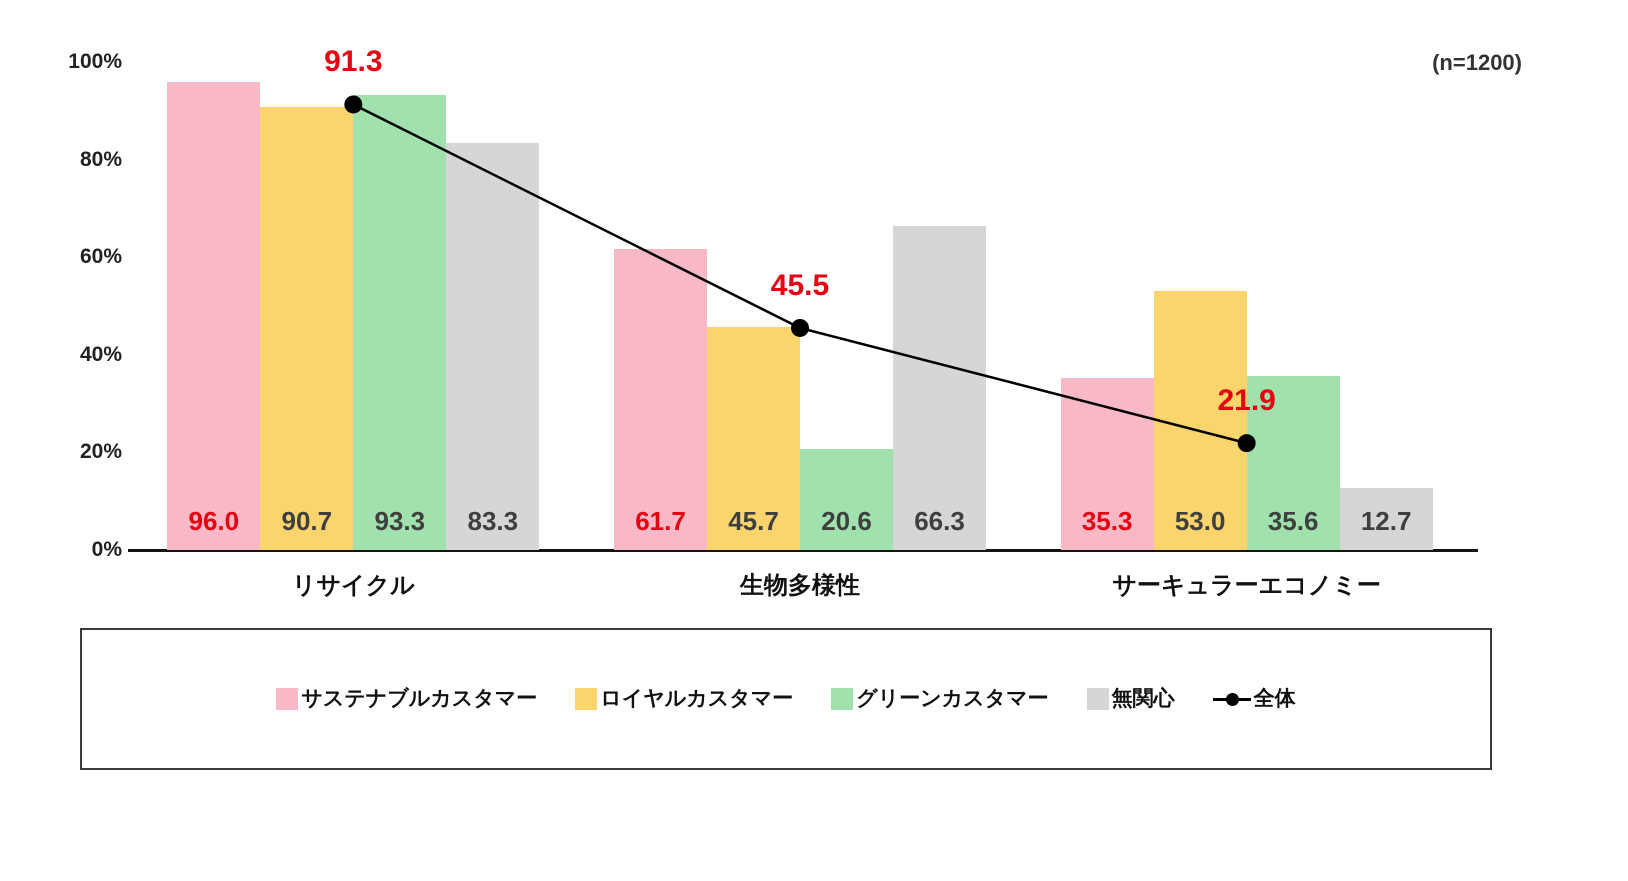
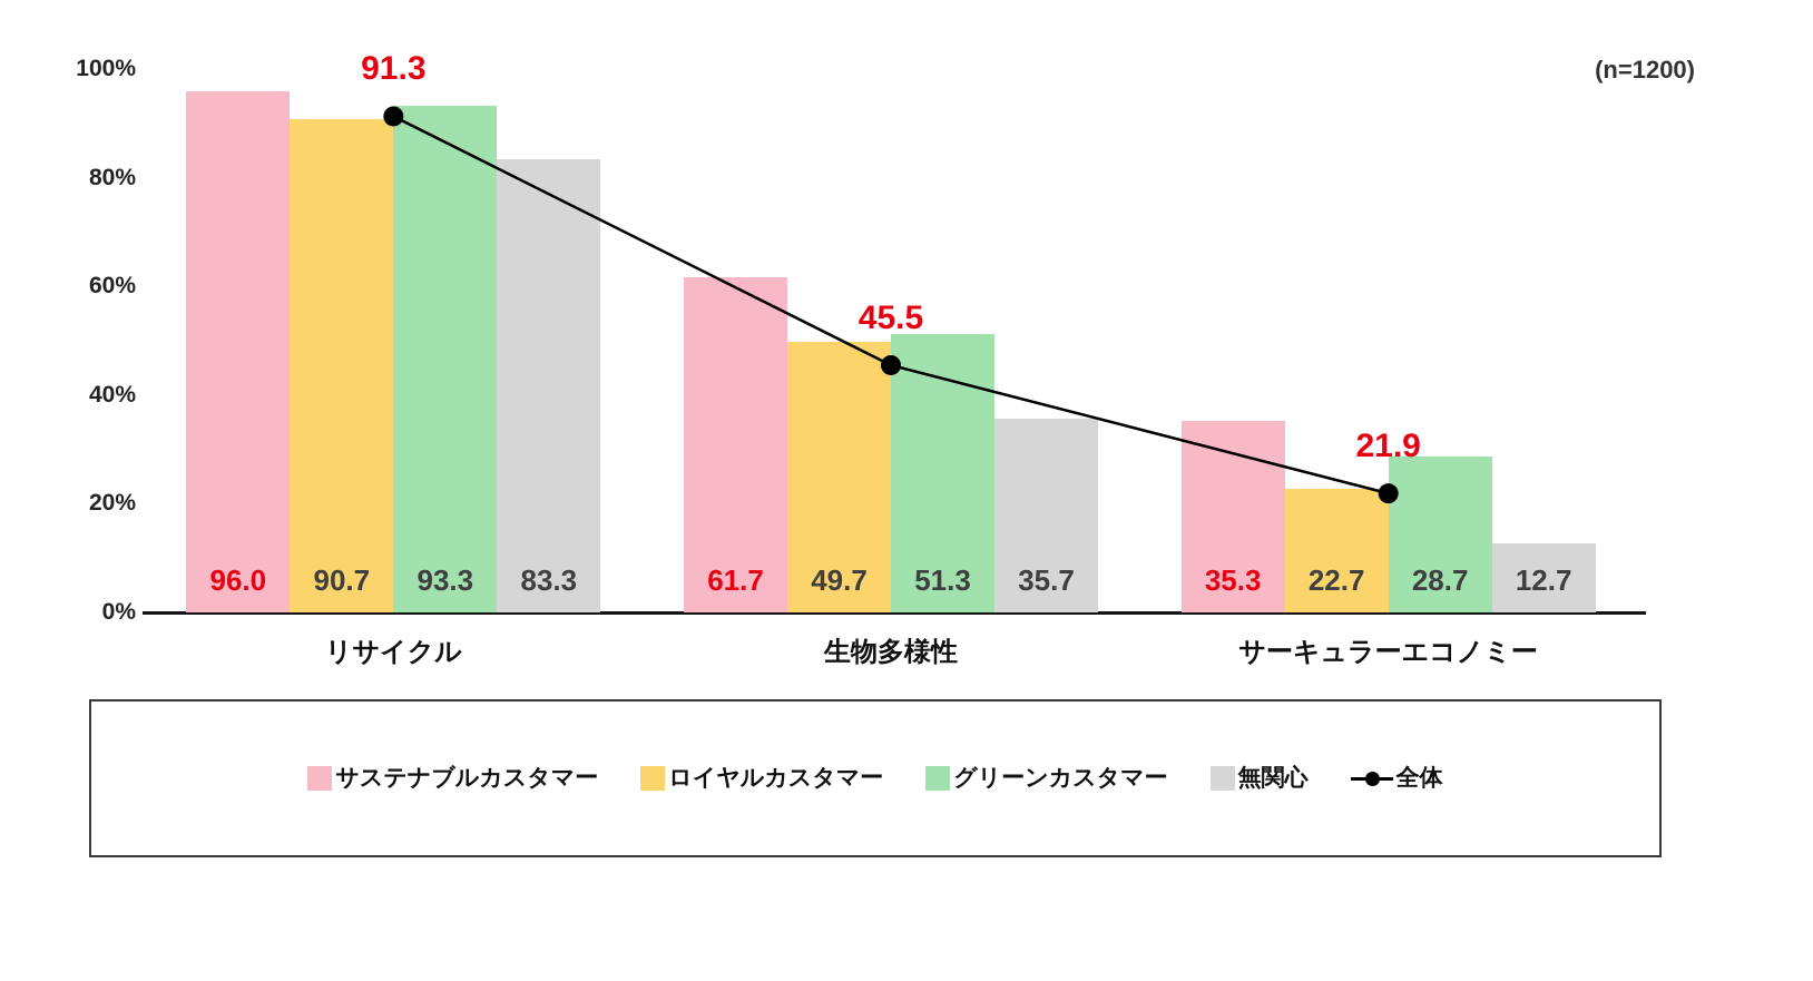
ロイヤルカスタマー/生物多様性: 45.7 -> 49.7
グリーンカスタマー/生物多様性: 20.6 -> 51.3
無関心/生物多様性: 66.3 -> 35.7
ロイヤルカスタマー/サーキュラーエコノミー: 53.0 -> 22.7
グリーンカスタマー/サーキュラーエコノミー: 35.6 -> 28.7
